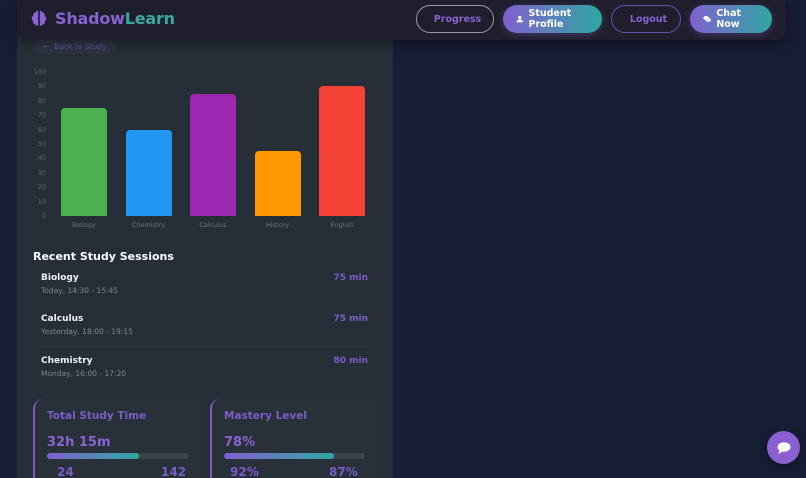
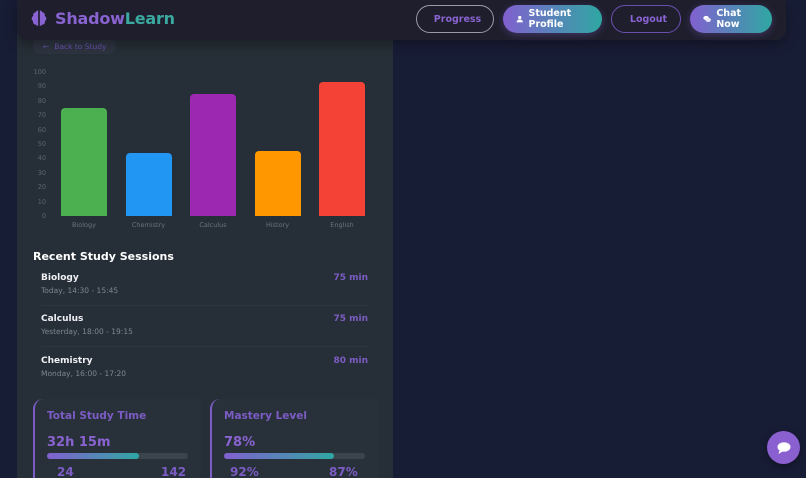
Chemistry: 60 -> 44
English: 90 -> 93
